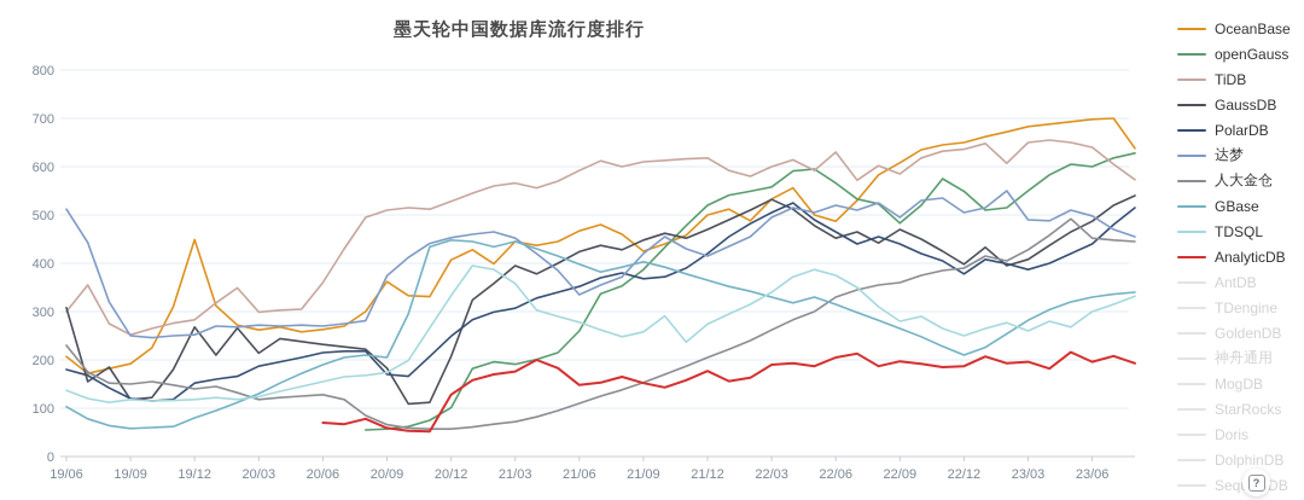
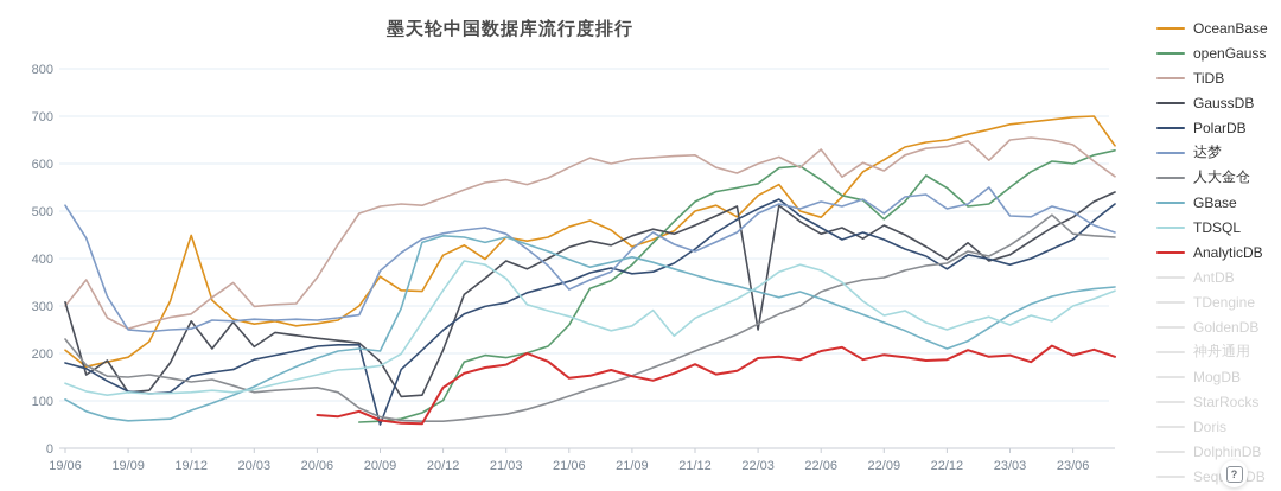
PolarDB/20/09: 170 -> 50
GaussDB/22/03: 530 -> 250
